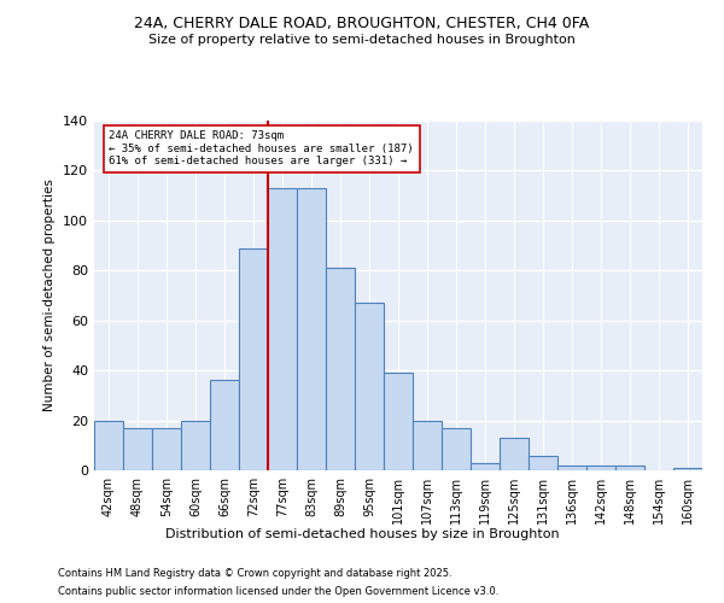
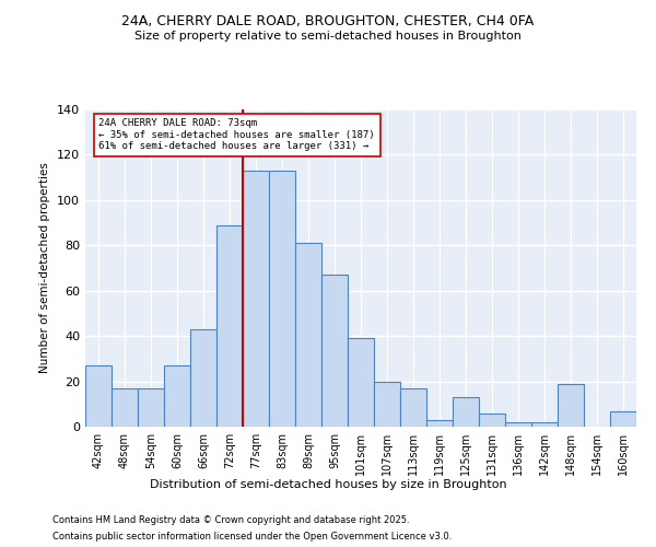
42sqm: 20 -> 27
60sqm: 20 -> 27
66sqm: 36 -> 43
148sqm: 2 -> 19
160sqm: 1 -> 7
